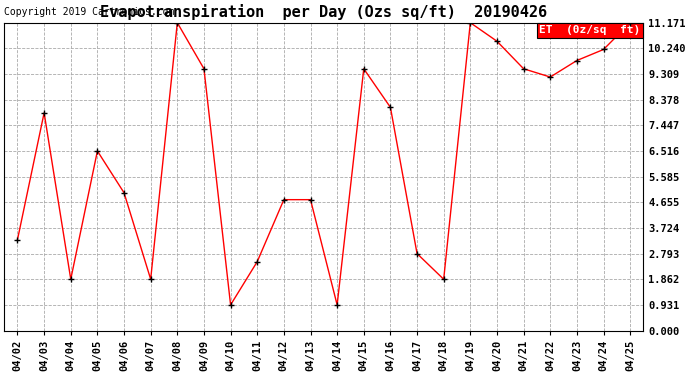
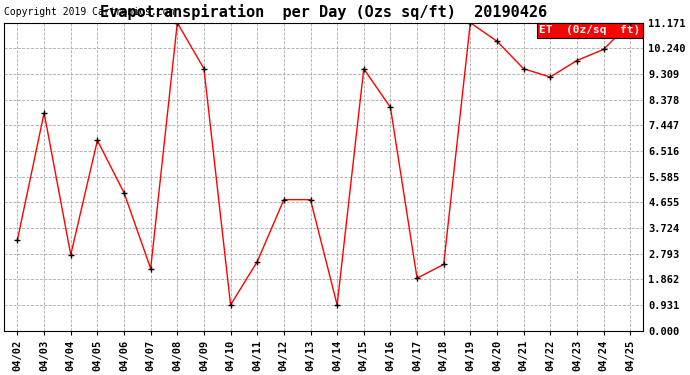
04/04: 1.86 -> 2.75
04/05: 6.52 -> 6.90
04/07: 1.86 -> 2.25
04/17: 2.79 -> 1.90
04/18: 1.86 -> 2.40
